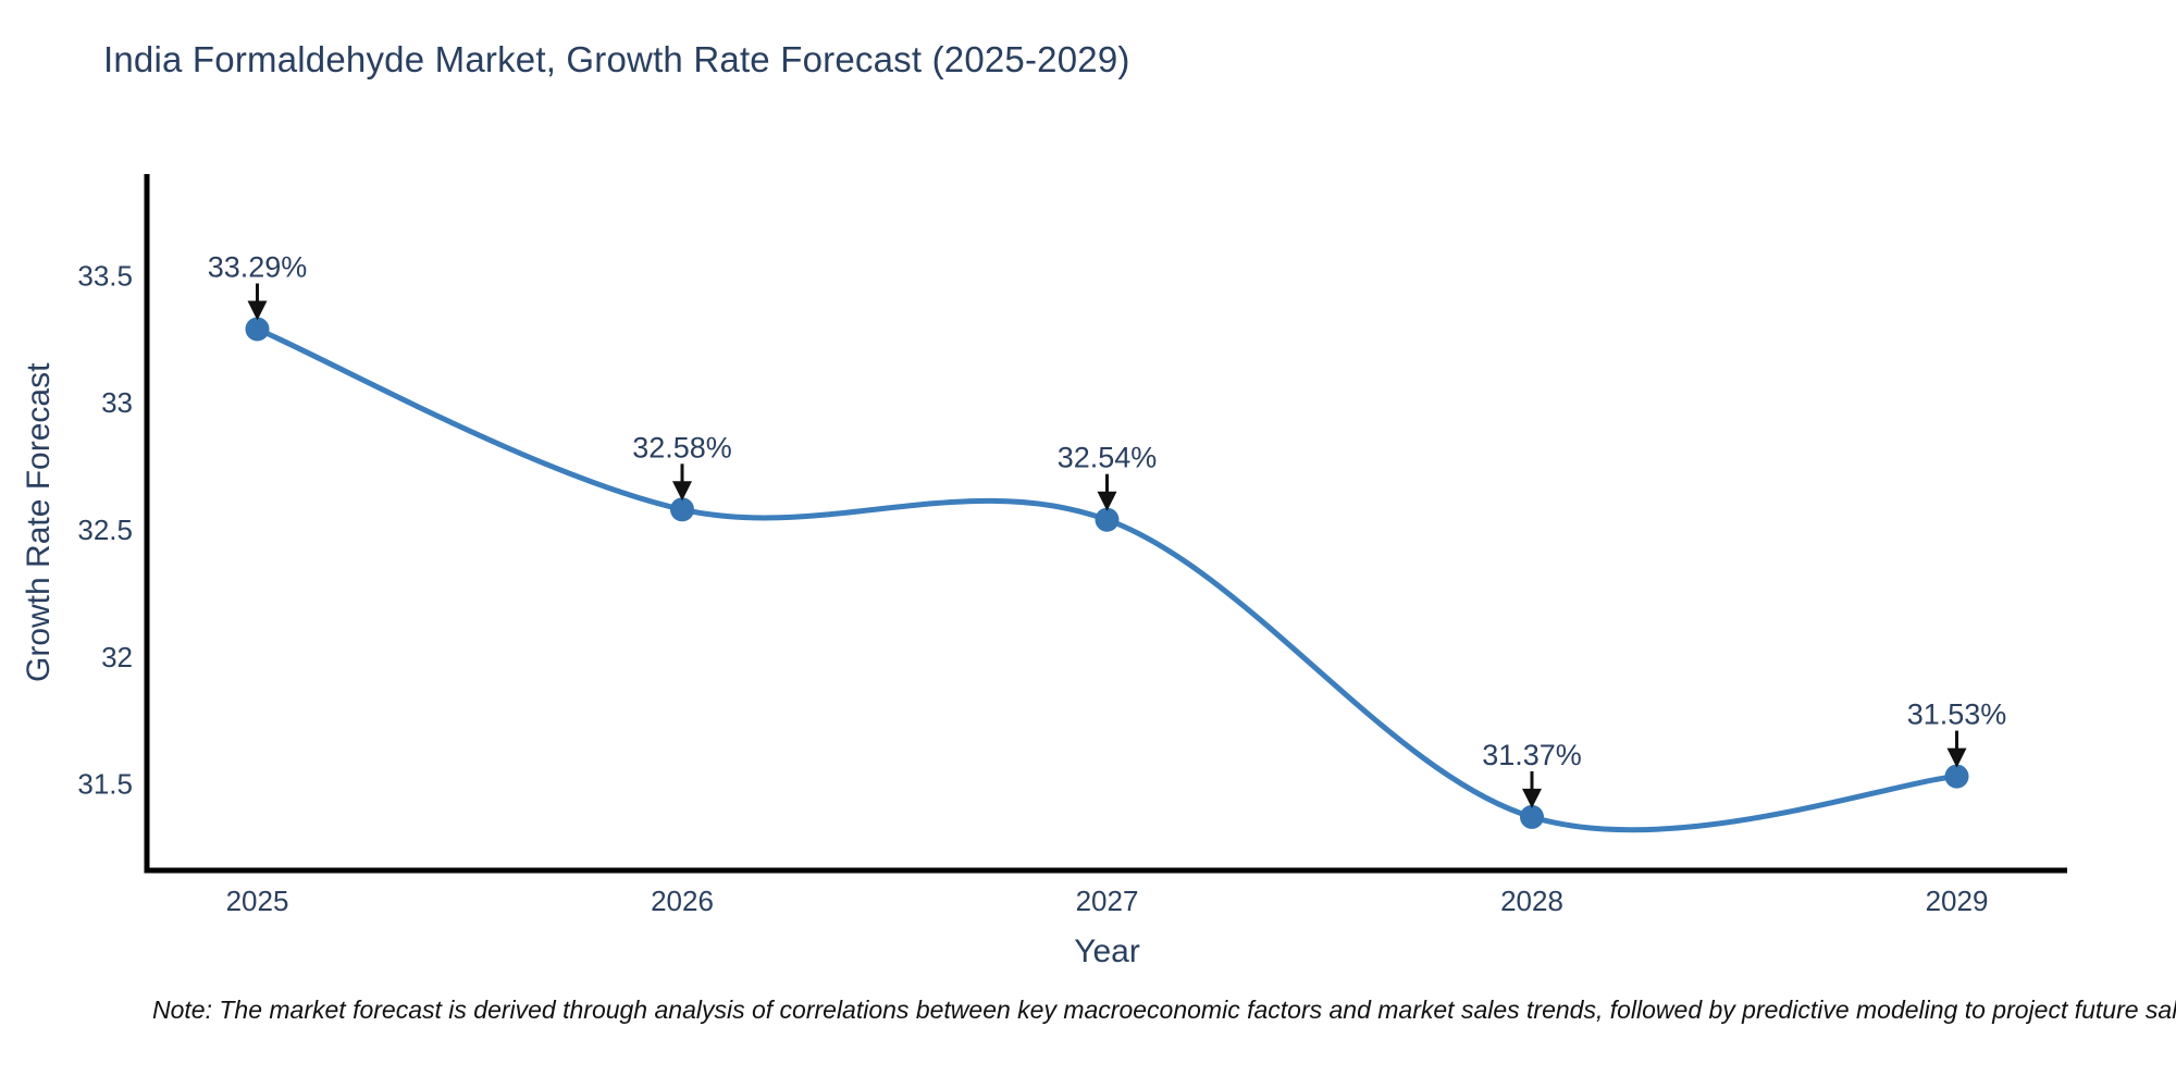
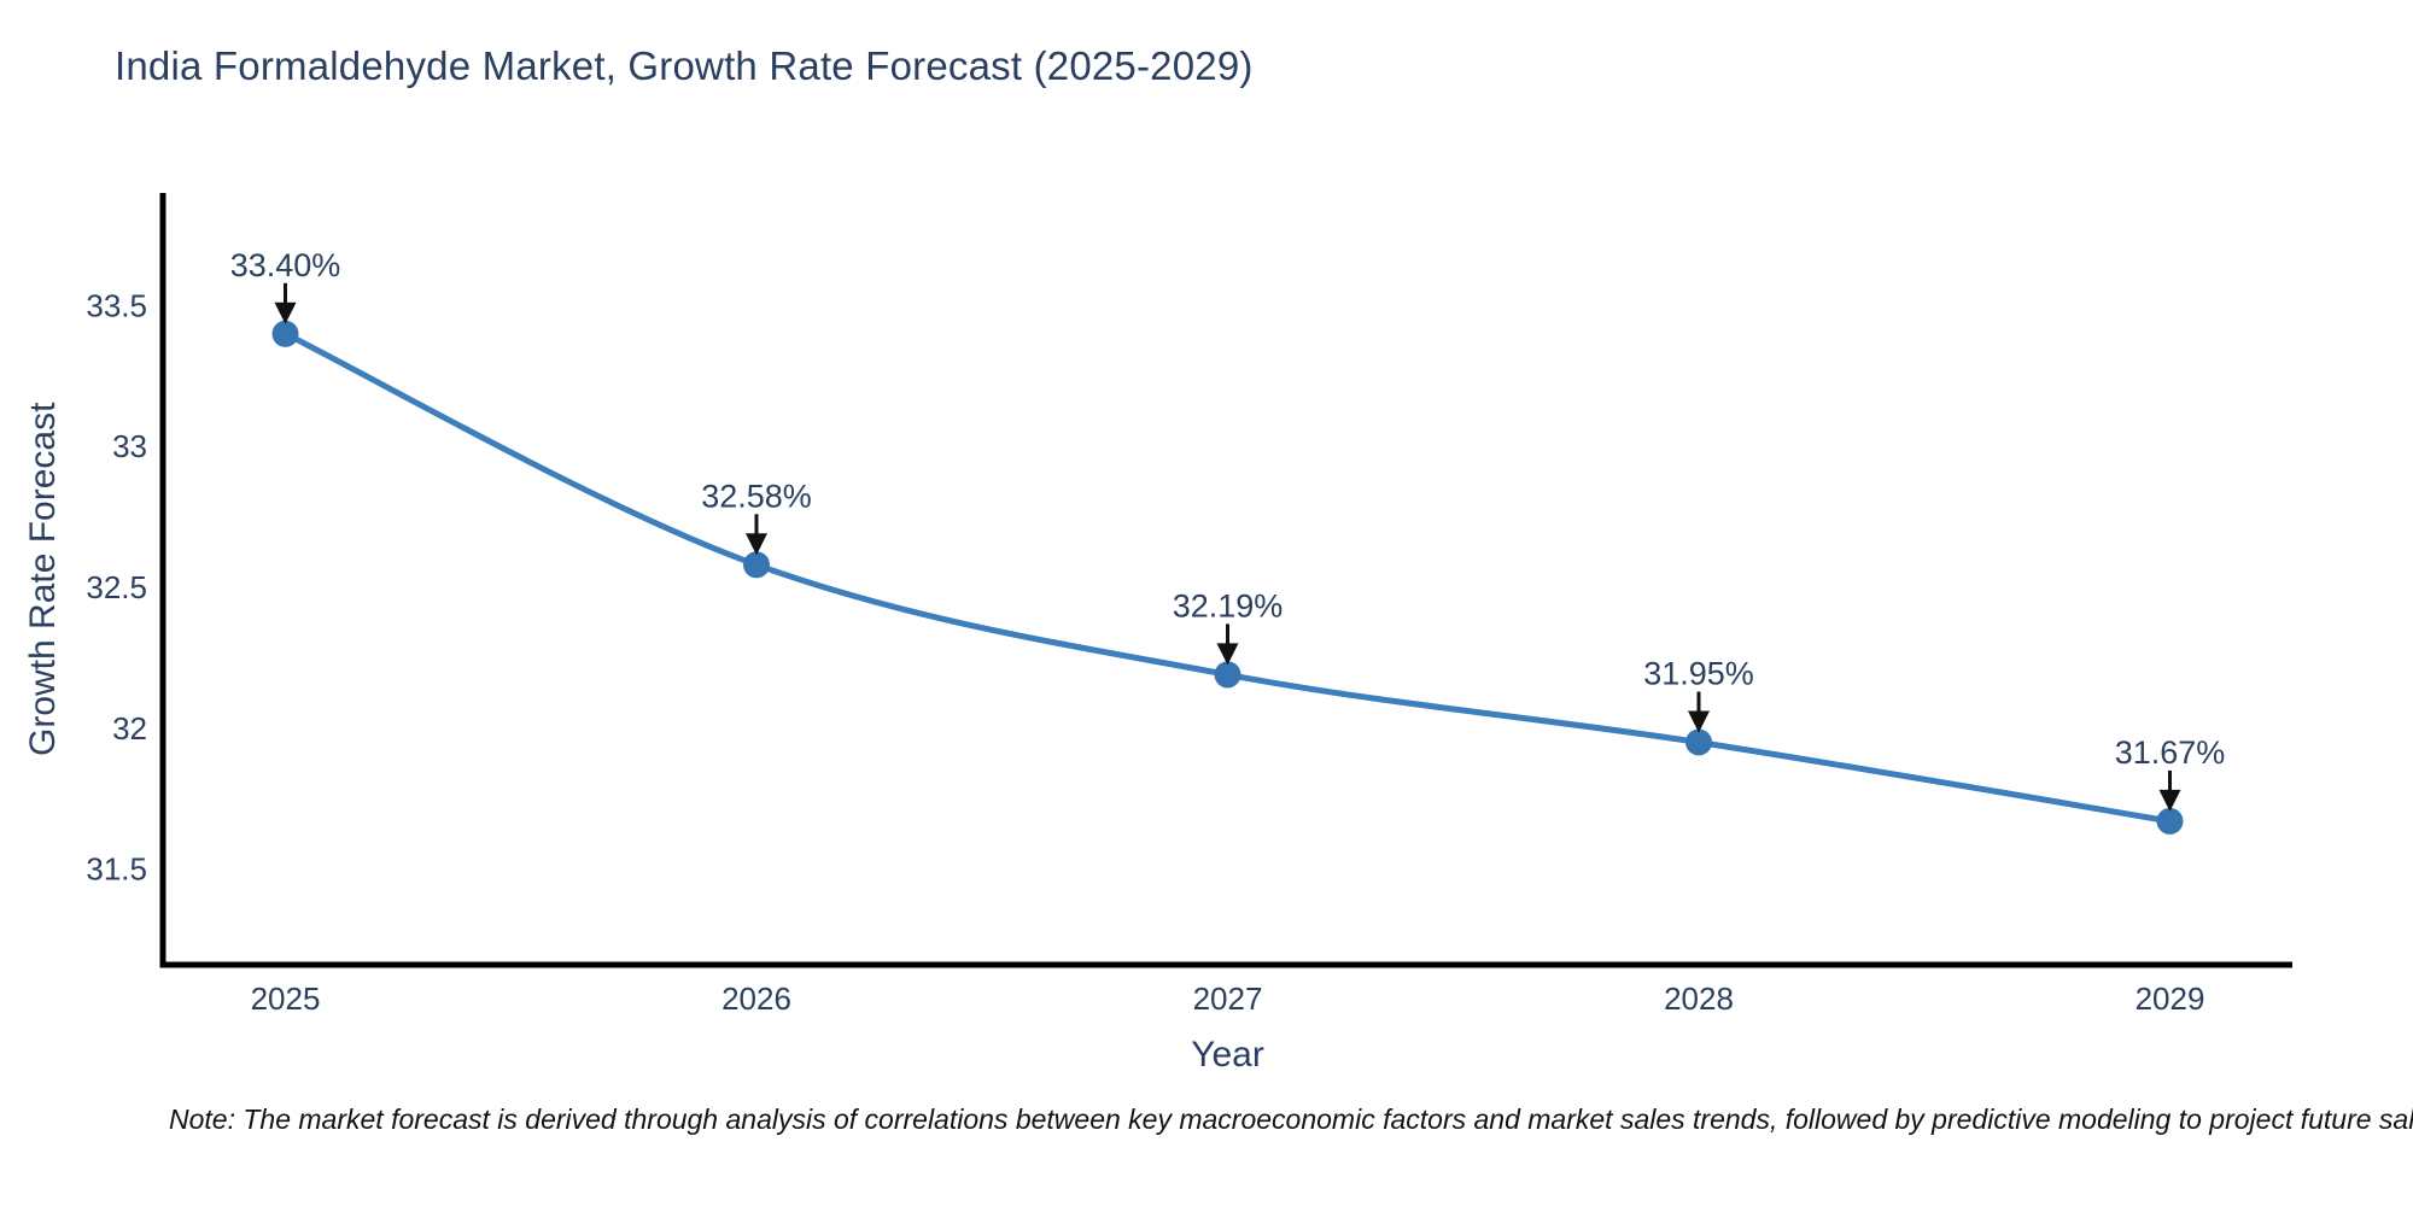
2025: 33.29% -> 33.40%
2027: 32.54% -> 32.19%
2028: 31.37% -> 31.95%
2029: 31.53% -> 31.67%
